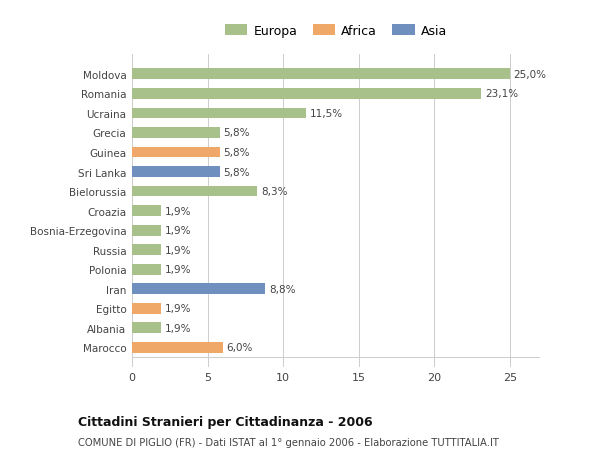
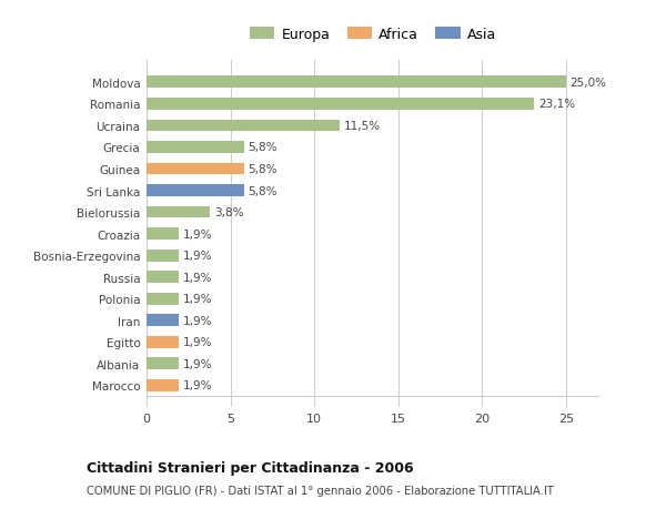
Bielorussia: 8,3% -> 3,8%
Iran: 8,8% -> 1,9%
Marocco: 6,0% -> 1,9%
